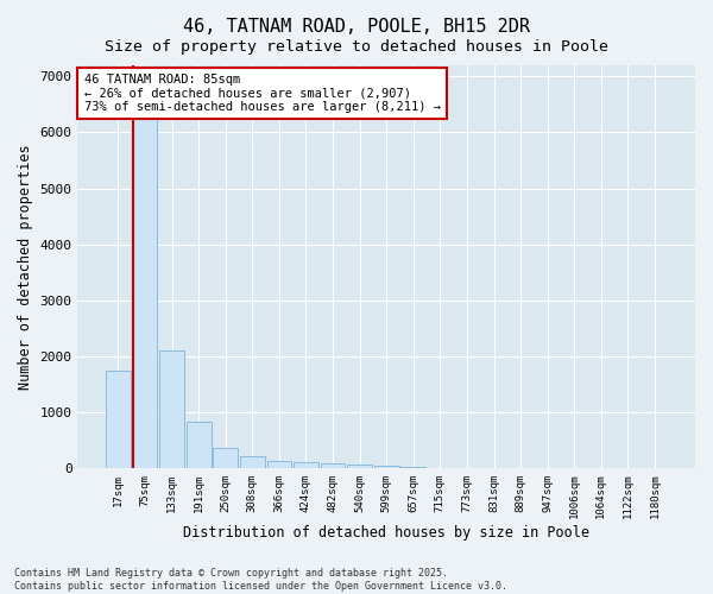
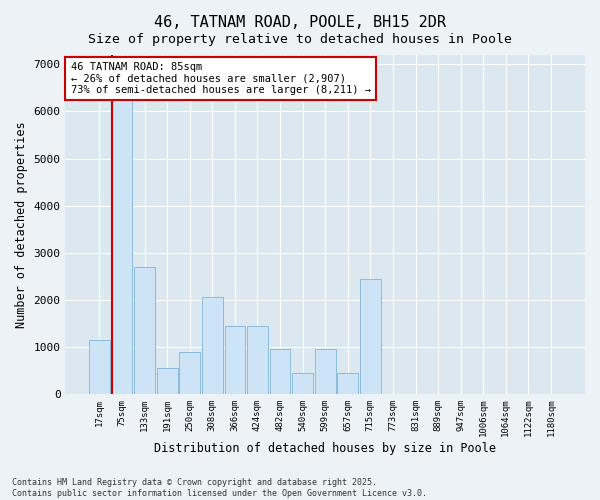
17sqm: 1750 -> 1150
133sqm: 2100 -> 2700
191sqm: 830 -> 550
250sqm: 370 -> 900
308sqm: 220 -> 2050
366sqm: 130 -> 1450
424sqm: 100 -> 1450
482sqm: 80 -> 950
540sqm: 60 -> 450
599sqm: 40 -> 950
657sqm: 20 -> 450
715sqm: 0 -> 2450
